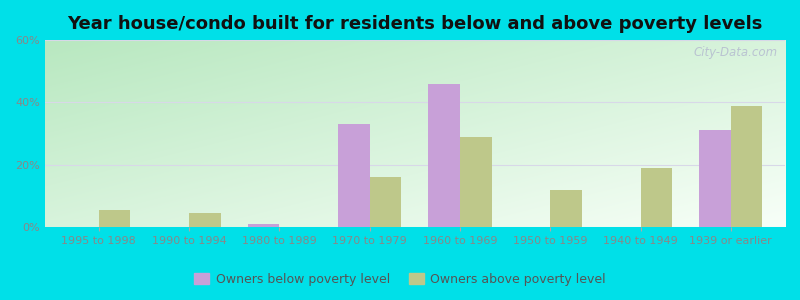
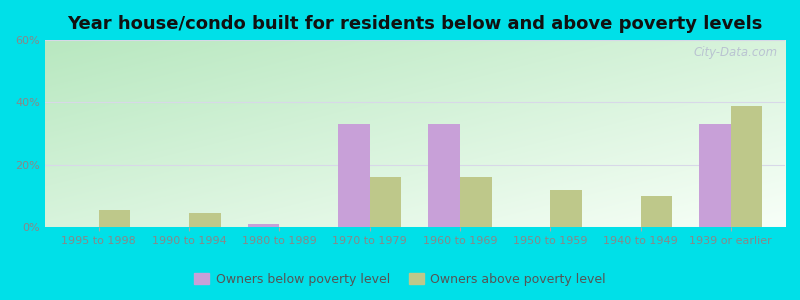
Owners below poverty level/1960 to 1969: 46.0% -> 33.0%
Owners above poverty level/1960 to 1969: 29.0% -> 16.0%
Owners above poverty level/1940 to 1949: 19.0% -> 10.0%
Owners below poverty level/1939 or earlier: 31.0% -> 33.0%
